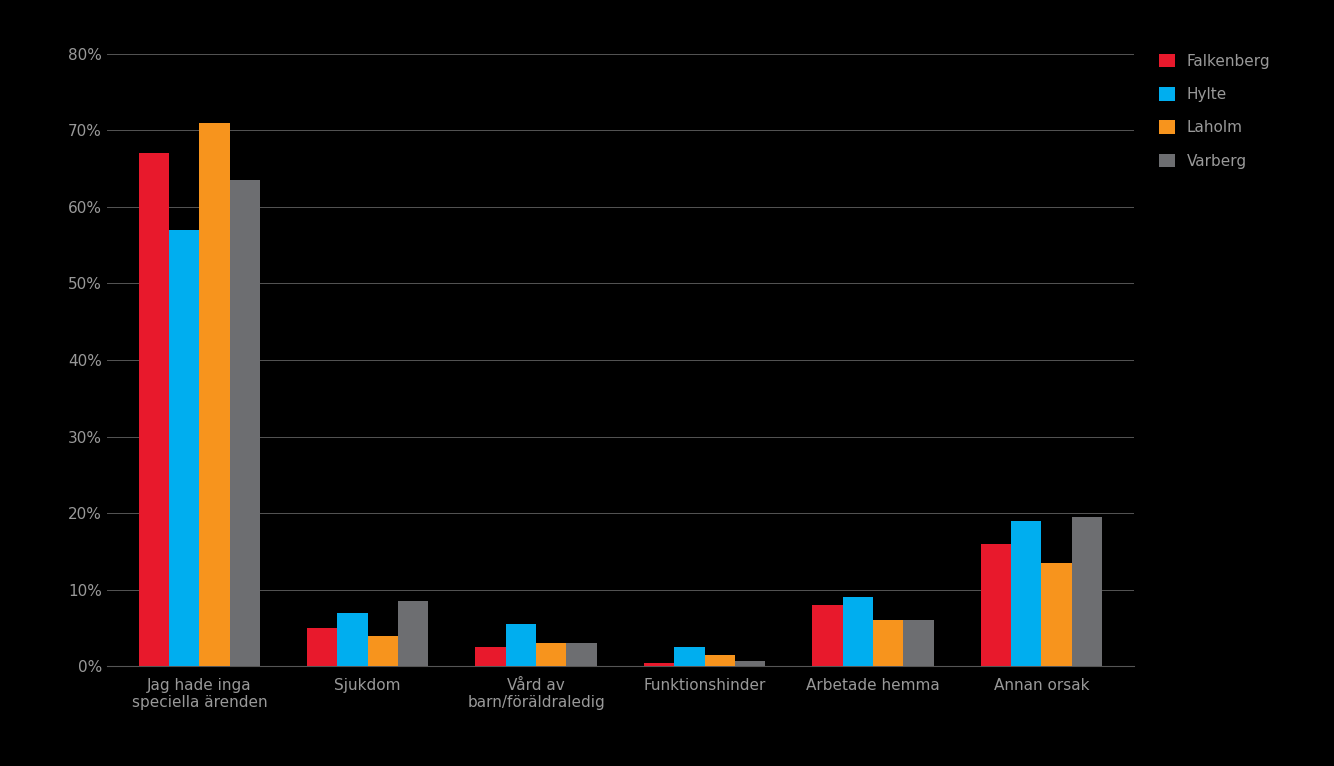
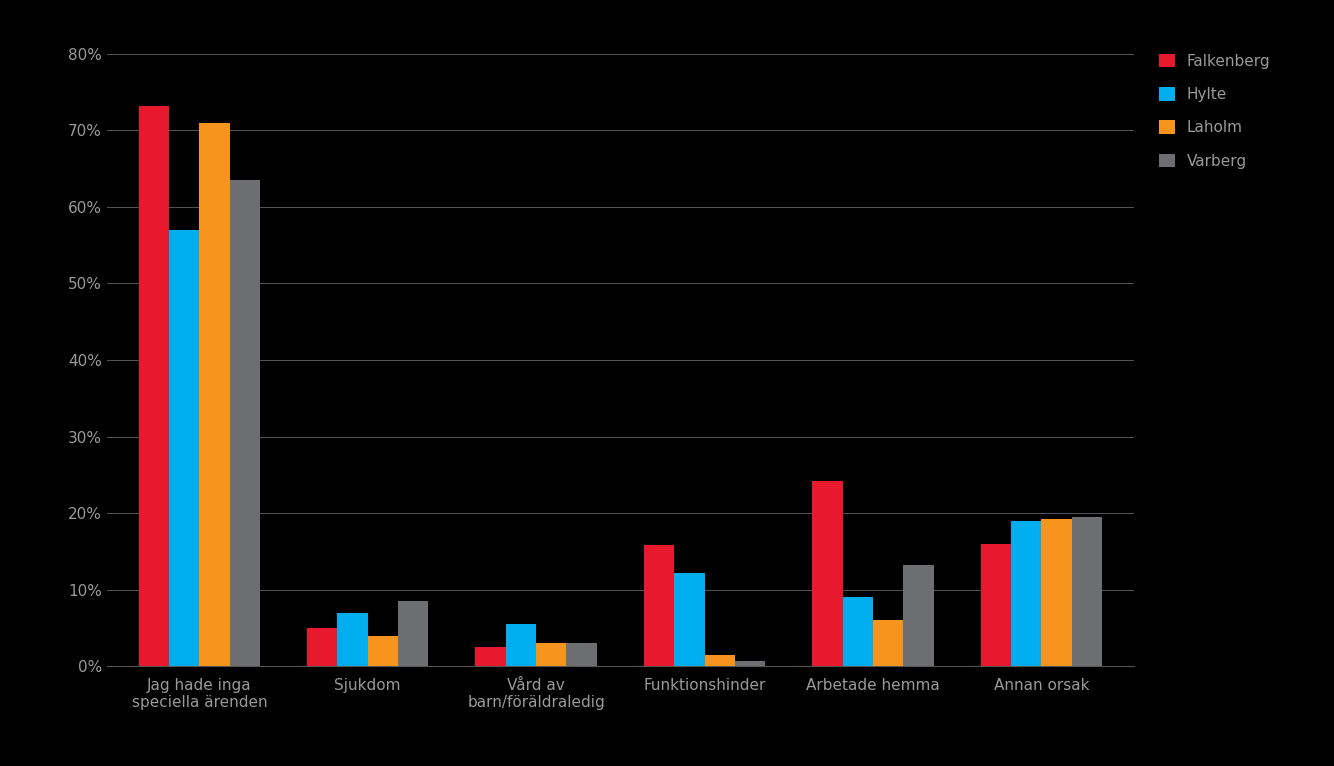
Falkenberg/Jag hade inga speciella ärenden: 67.0% -> 73.2%
Falkenberg/Funktionshinder: 0.5% -> 15.8%
Hylte/Funktionshinder: 2.5% -> 12.2%
Falkenberg/Arbetade hemma: 8.0% -> 24.2%
Varberg/Arbetade hemma: 6.0% -> 13.2%
Laholm/Annan orsak: 13.5% -> 19.2%
